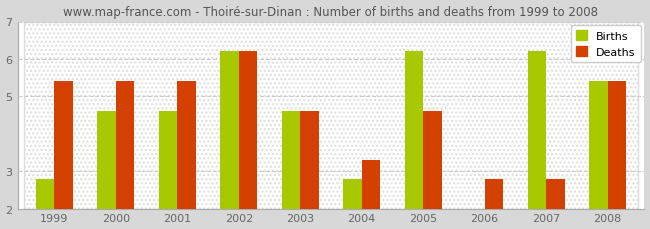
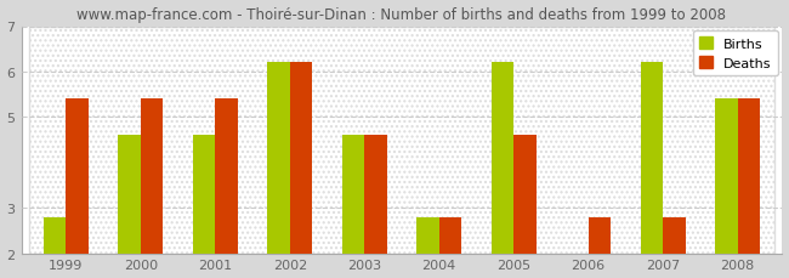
Deaths/2004: 3.3 -> 2.8
